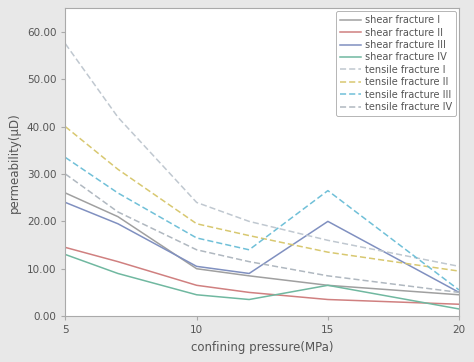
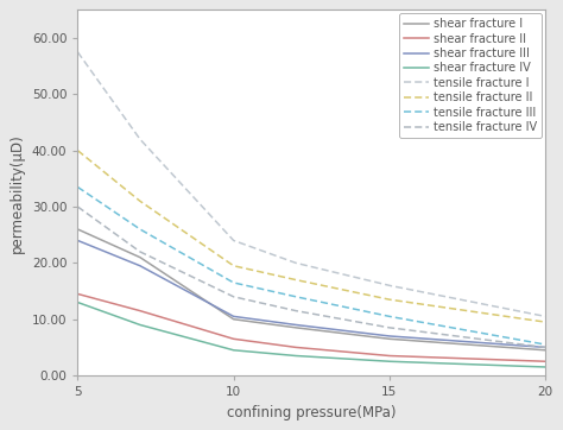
shear fracture III/15: 20.0 -> 7.0
shear fracture IV/15: 6.5 -> 2.5
tensile fracture III/15: 26.5 -> 10.5
